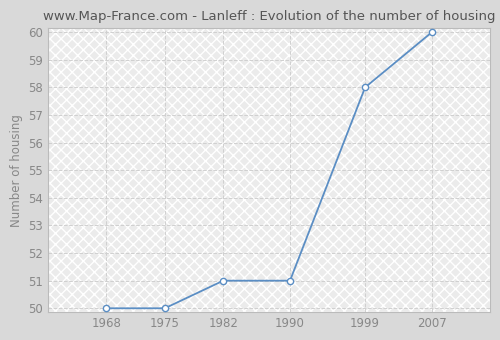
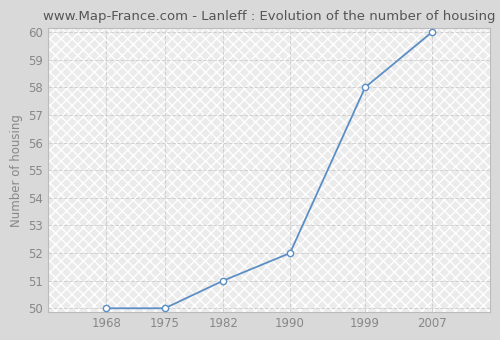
1990: 51 -> 52
